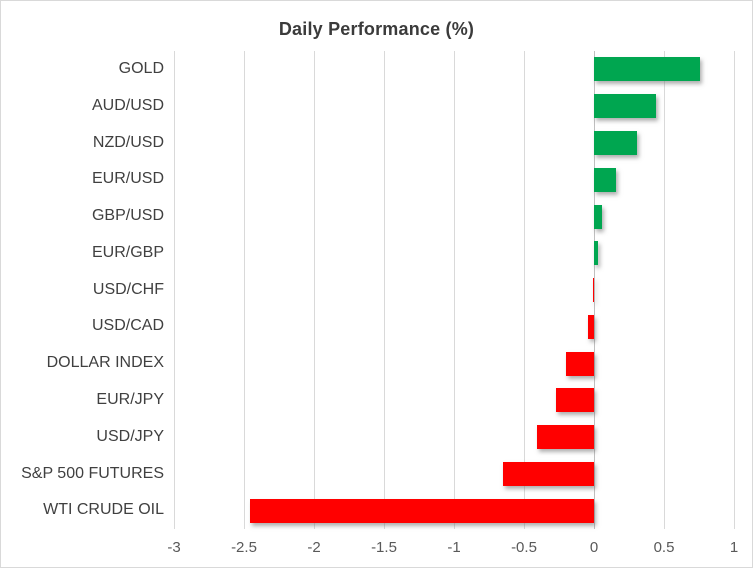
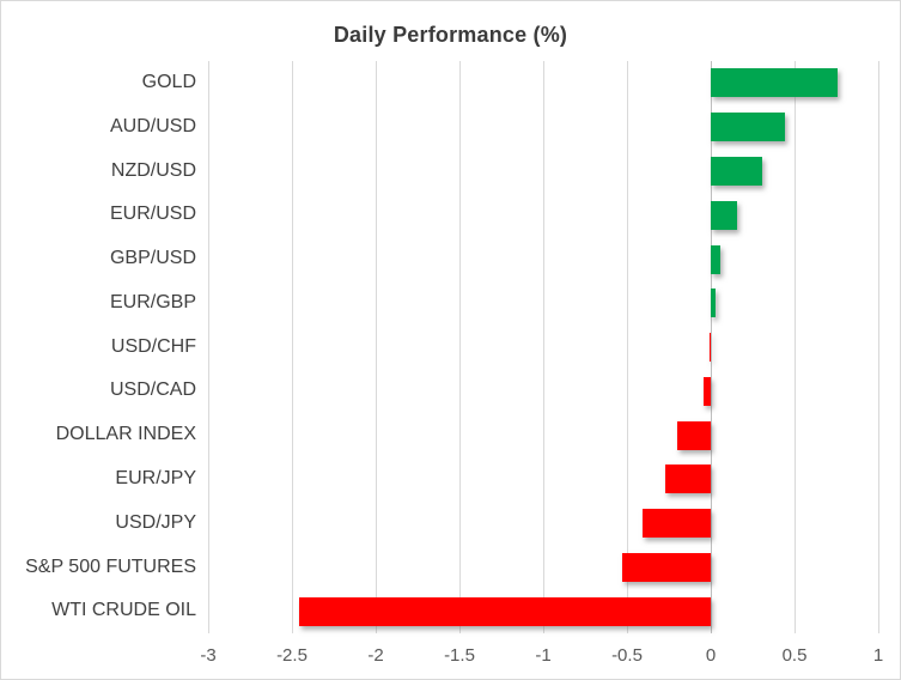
S&P 500 FUTURES: -0.65 -> -0.53
